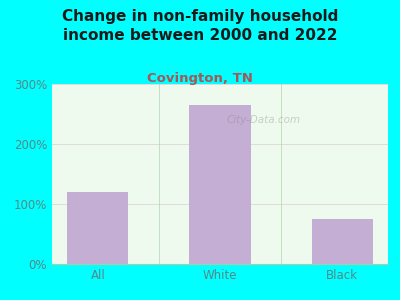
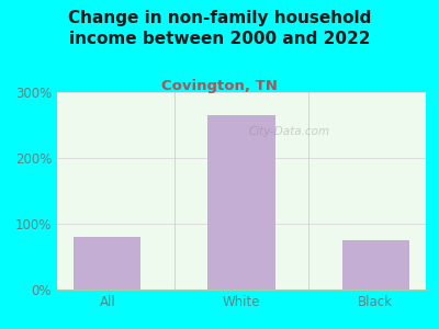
All: 120% -> 80%
